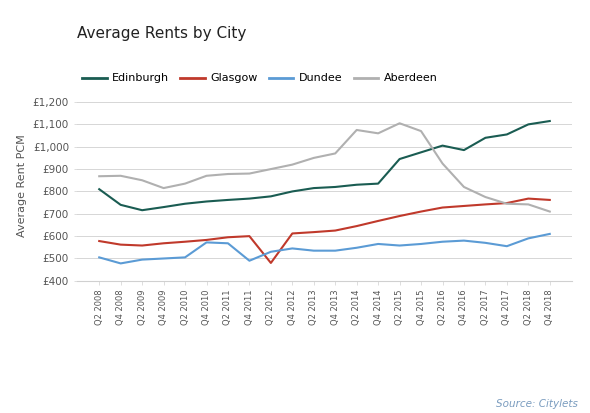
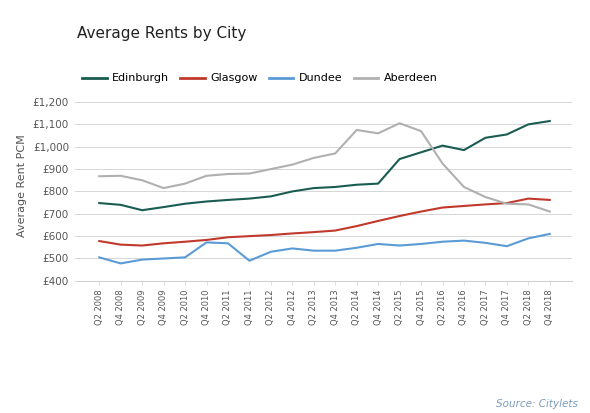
Edinburgh/Q2 2008: £810 -> £748
Glasgow/Q2 2012: £480 -> £605
